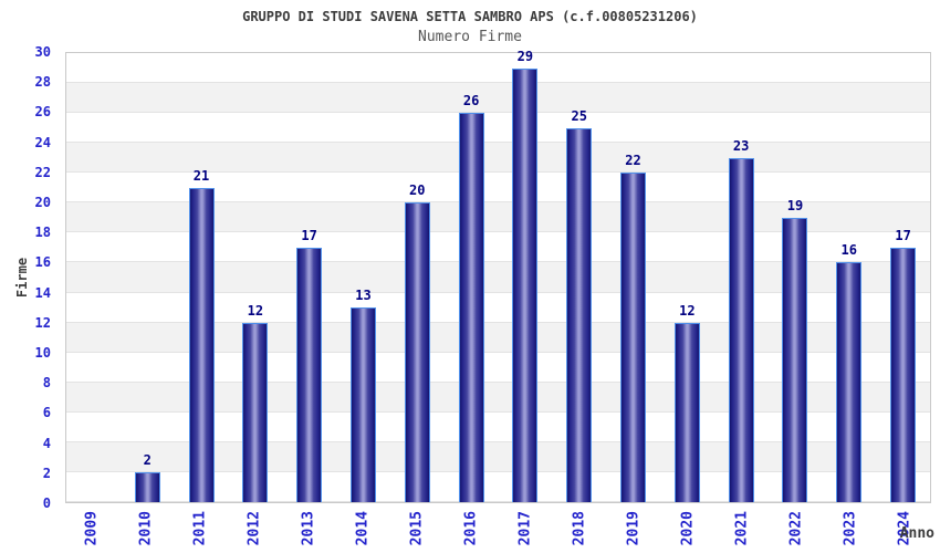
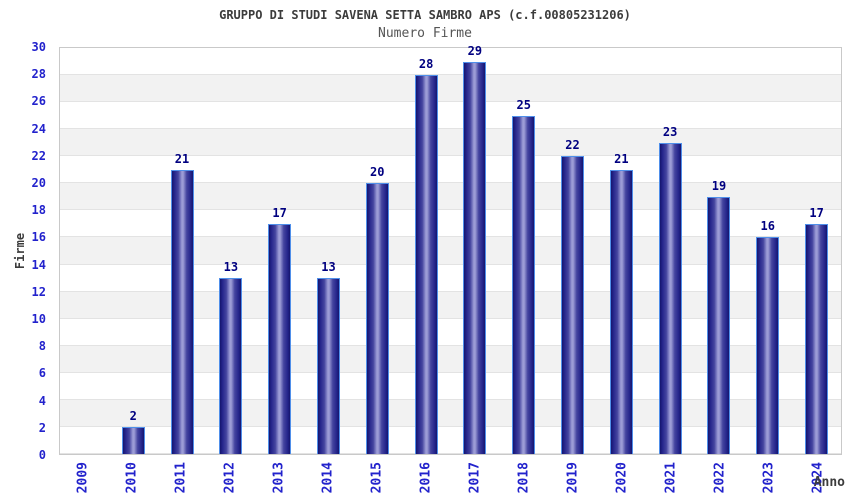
2012: 12 -> 13
2016: 26 -> 28
2020: 12 -> 21
